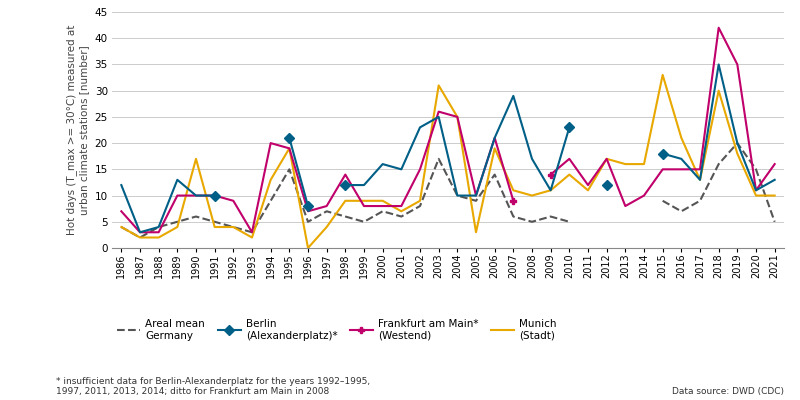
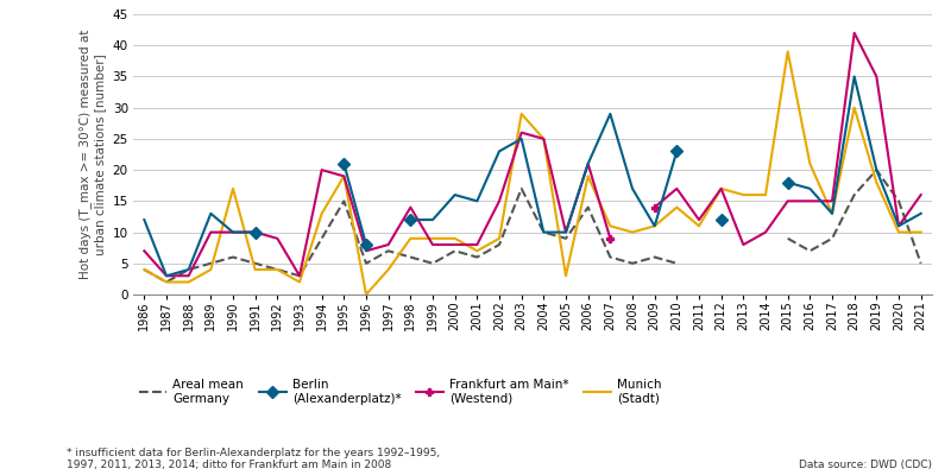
Munich (Stadt)/2003: 31 -> 29
Munich (Stadt)/2015: 33 -> 39
